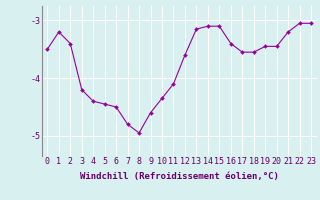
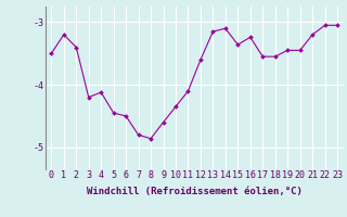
4: -4.40 -> -4.12
8: -4.95 -> -4.86
15: -3.10 -> -3.36
16: -3.40 -> -3.24
